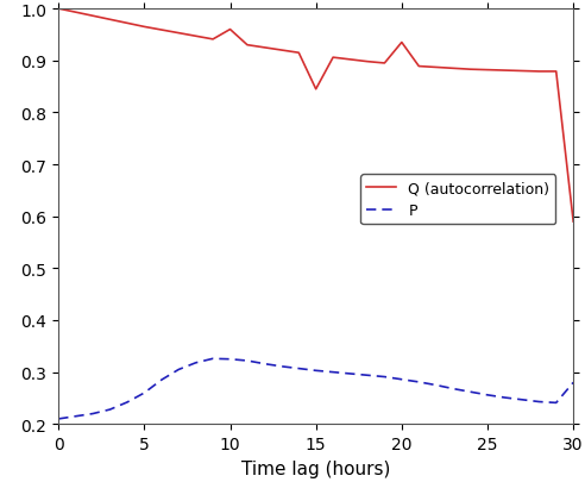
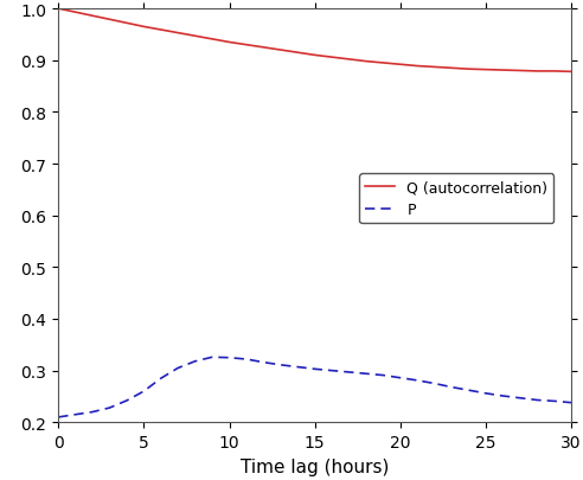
Q (autocorrelation)/10: 0.960 -> 0.935
Q (autocorrelation)/15: 0.845 -> 0.910
Q (autocorrelation)/20: 0.935 -> 0.892
Q (autocorrelation)/30: 0.590 -> 0.878
P/30: 0.280 -> 0.238
